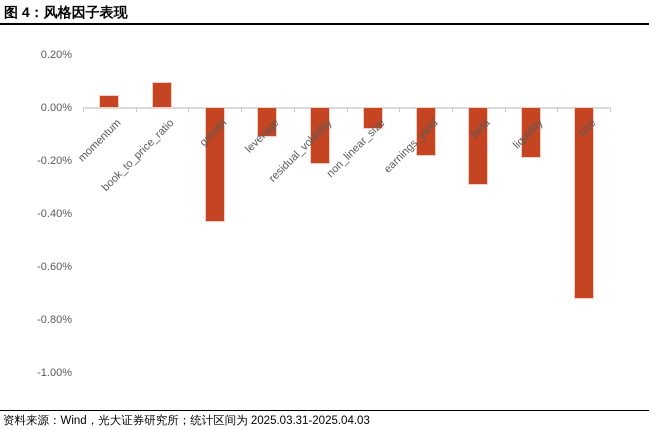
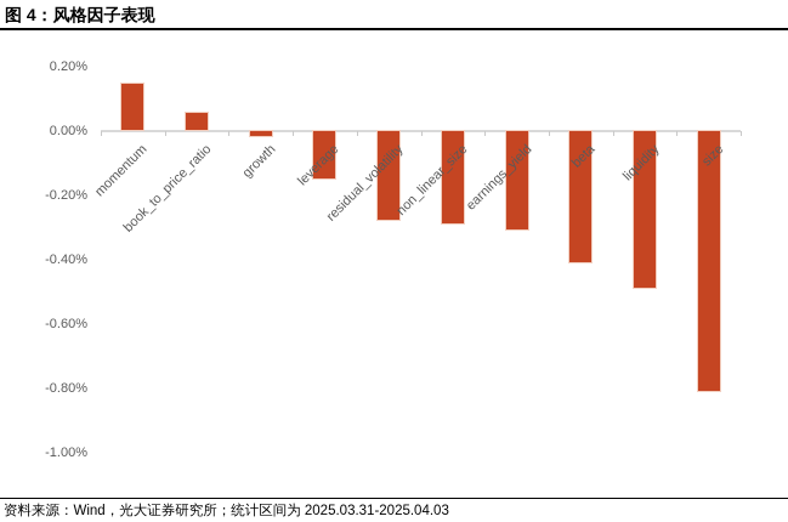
momentum: 0.05% -> 0.15%
book_to_price_ratio: 0.10% -> 0.06%
growth: -0.43% -> -0.02%
leverage: -0.11% -> -0.15%
residual_volatility: -0.21% -> -0.28%
non_linear_size: -0.08% -> -0.29%
earnings_yield: -0.18% -> -0.31%
beta: -0.29% -> -0.41%
liquidity: -0.19% -> -0.49%
size: -0.72% -> -0.81%
